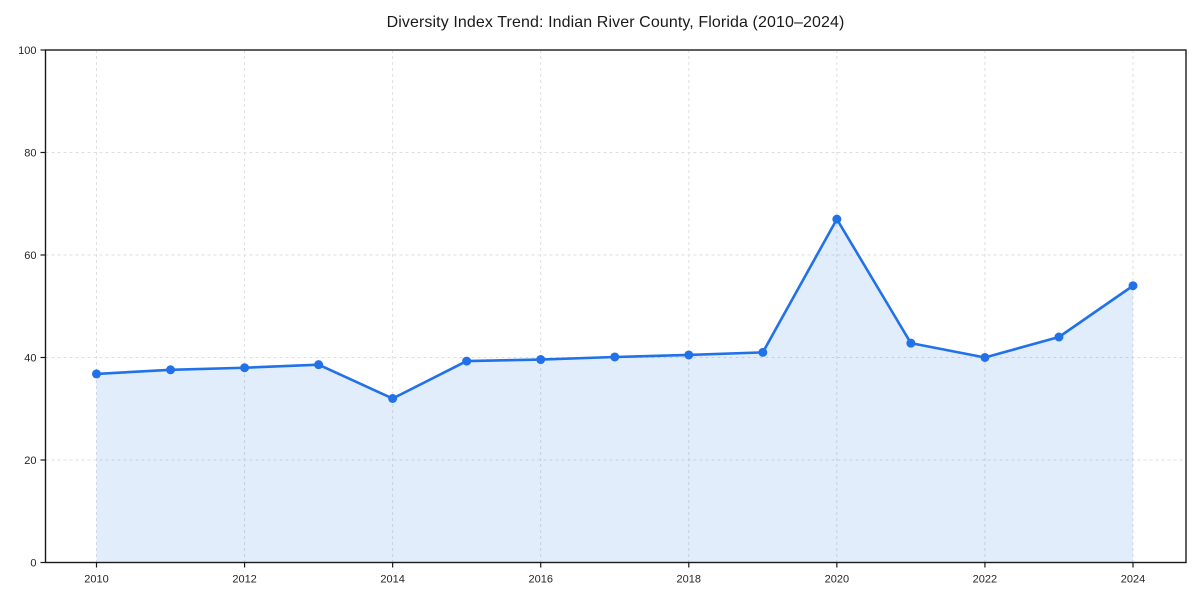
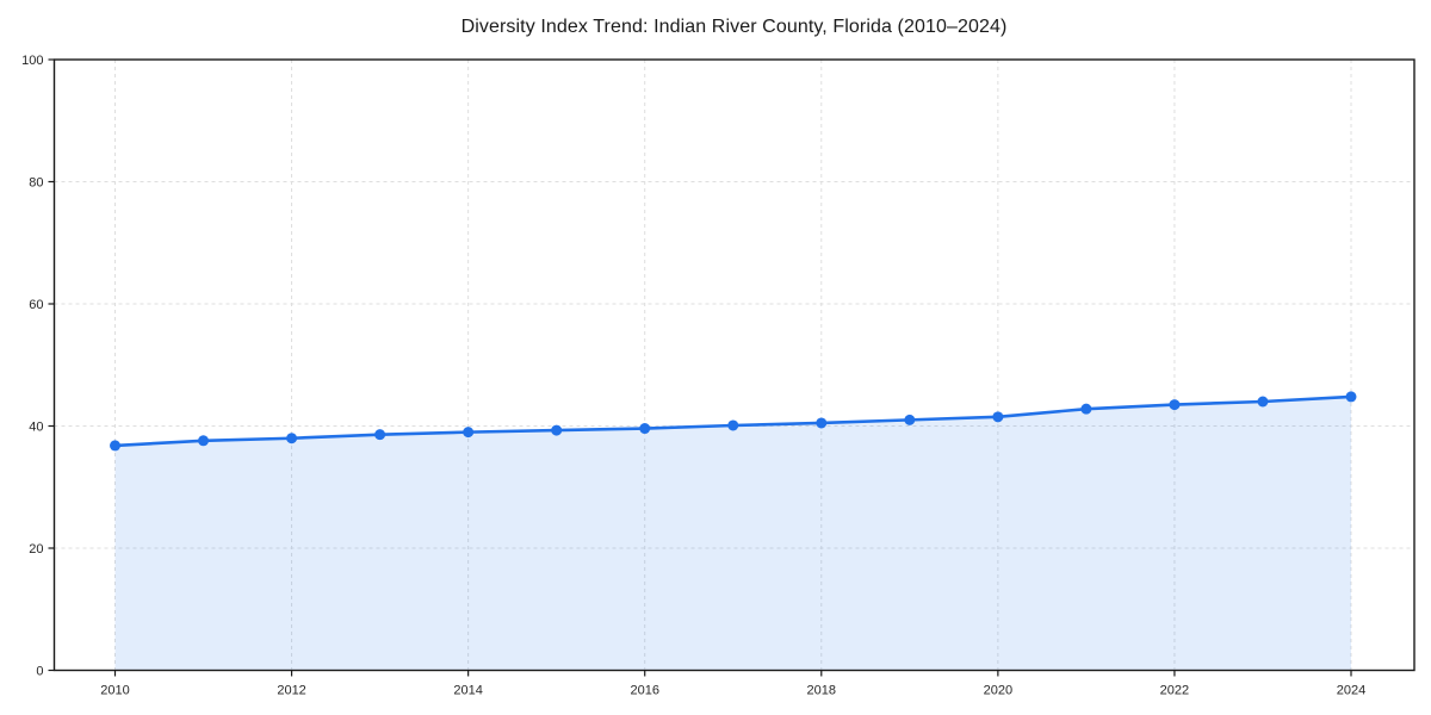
2014: 32 -> 39
2020: 67 -> 42
2022: 40 -> 44
2024: 54 -> 45
